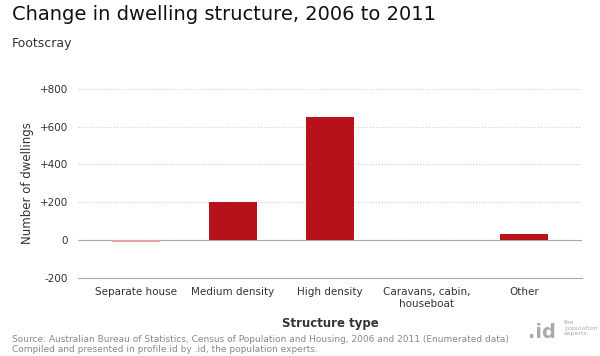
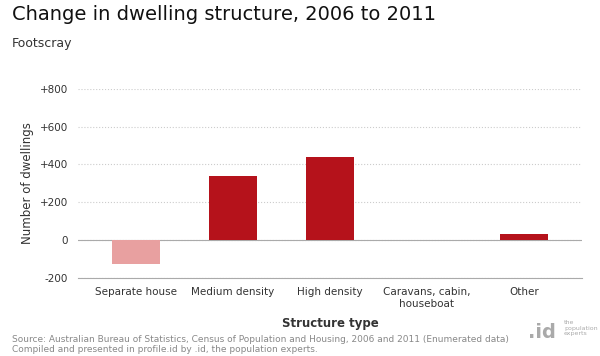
Separate house: -10 -> -130
Medium density: 200 -> 340
High density: 650 -> 440
